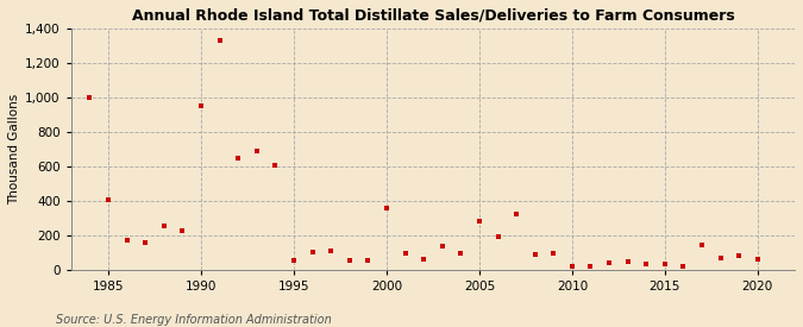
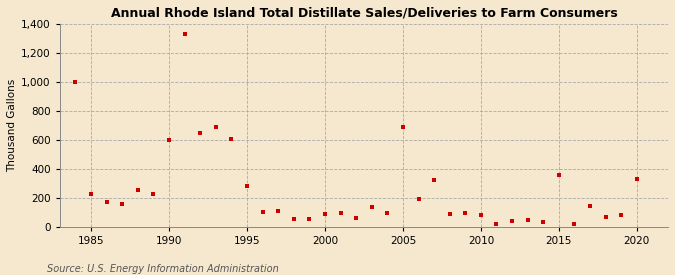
1985: 410 -> 230
1990: 950 -> 600
1995: 60 -> 280
2000: 360 -> 90
2005: 280 -> 690
2010: 20 -> 80
2015: 40 -> 360
2020: 60 -> 330
